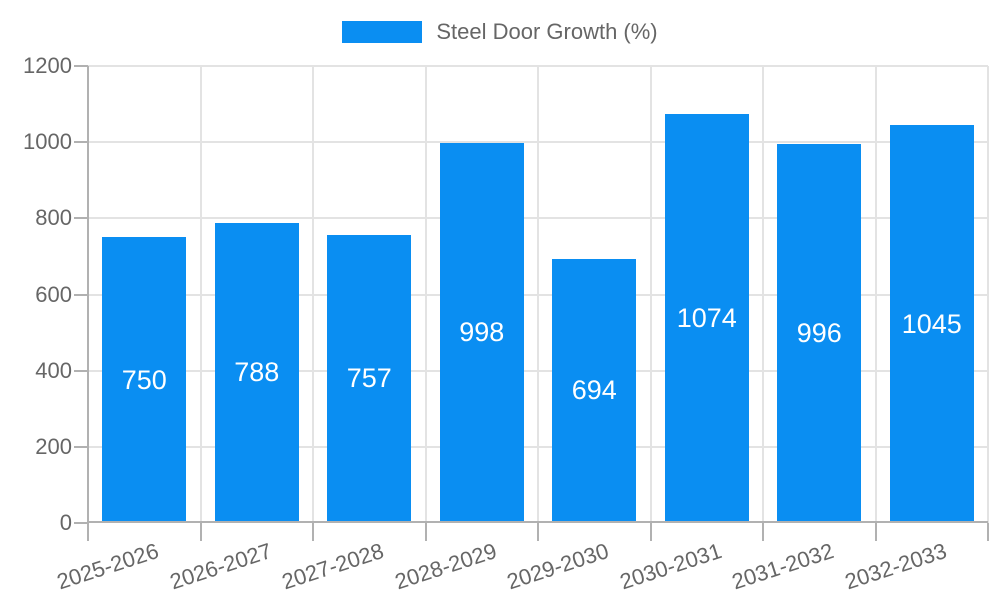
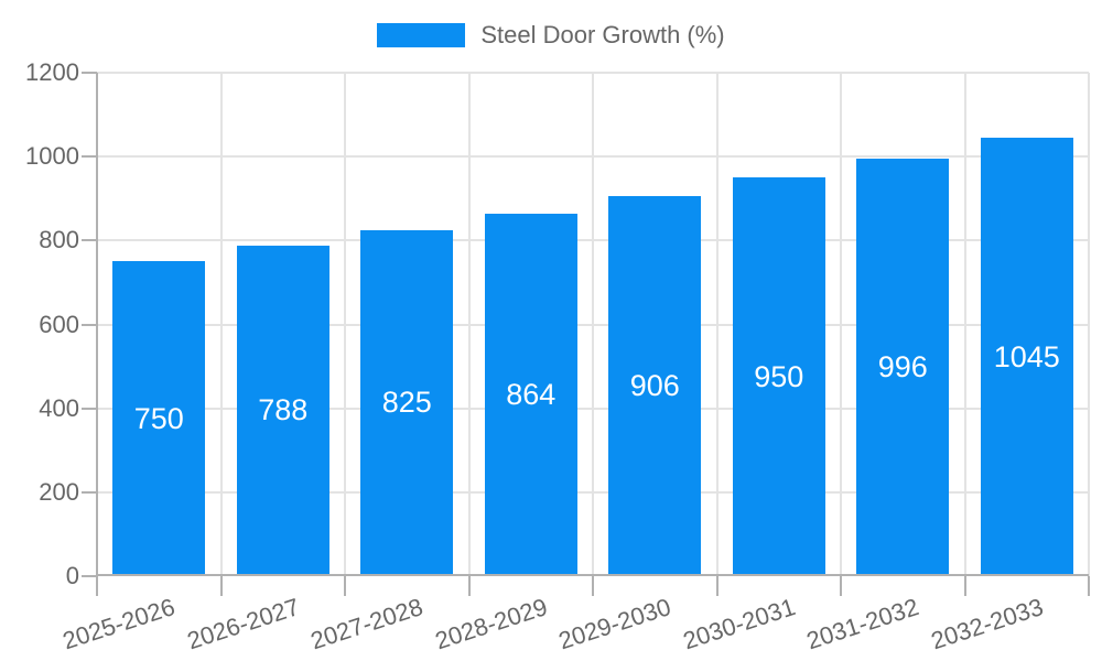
2027-2028: 757 -> 825
2028-2029: 998 -> 864
2029-2030: 694 -> 906
2030-2031: 1074 -> 950
